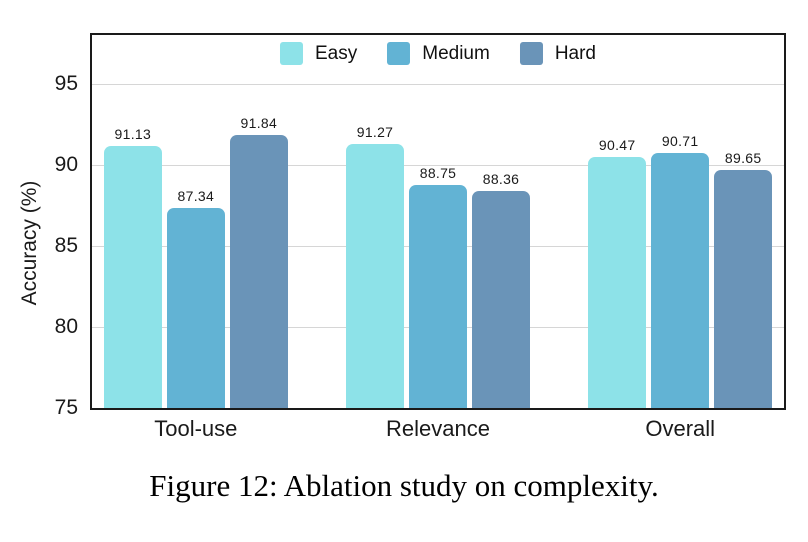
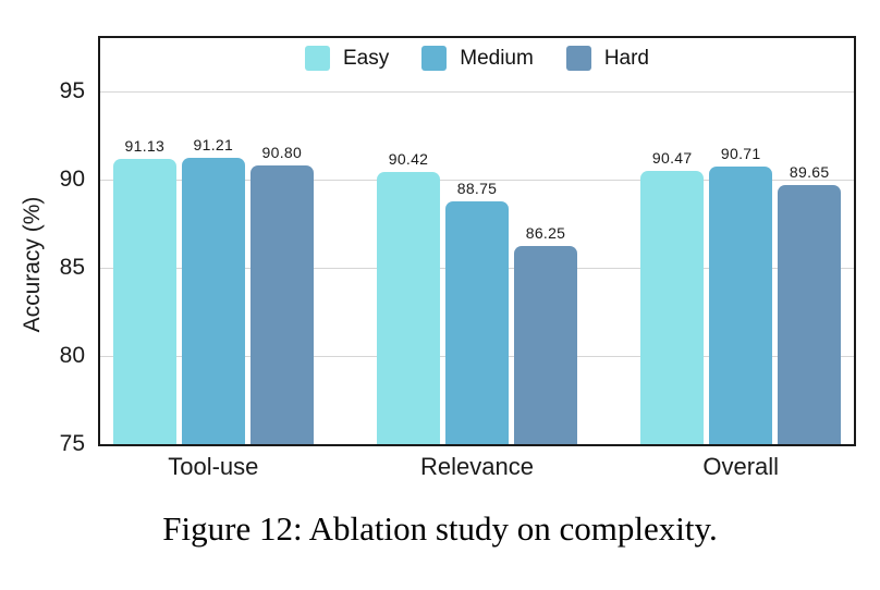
Medium/Tool-use: 87.34 -> 91.21
Hard/Tool-use: 91.84 -> 90.80
Easy/Relevance: 91.27 -> 90.42
Hard/Relevance: 88.36 -> 86.25
